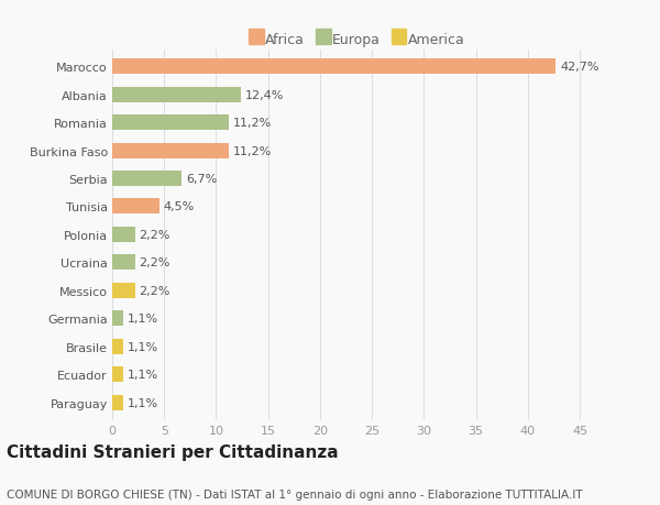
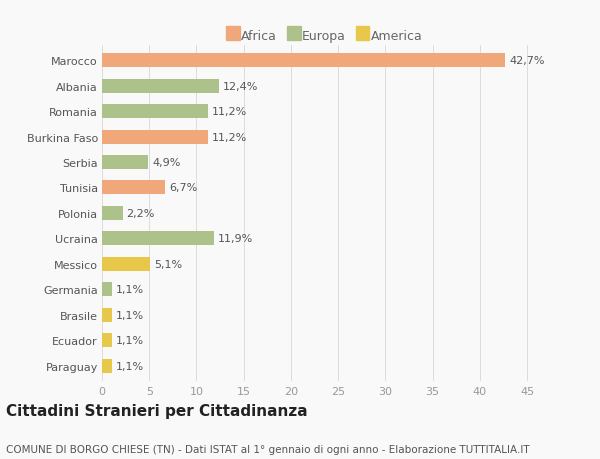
Serbia: 6,7% -> 4,9%
Tunisia: 4,5% -> 6,7%
Ucraina: 2,2% -> 11,9%
Messico: 2,2% -> 5,1%
